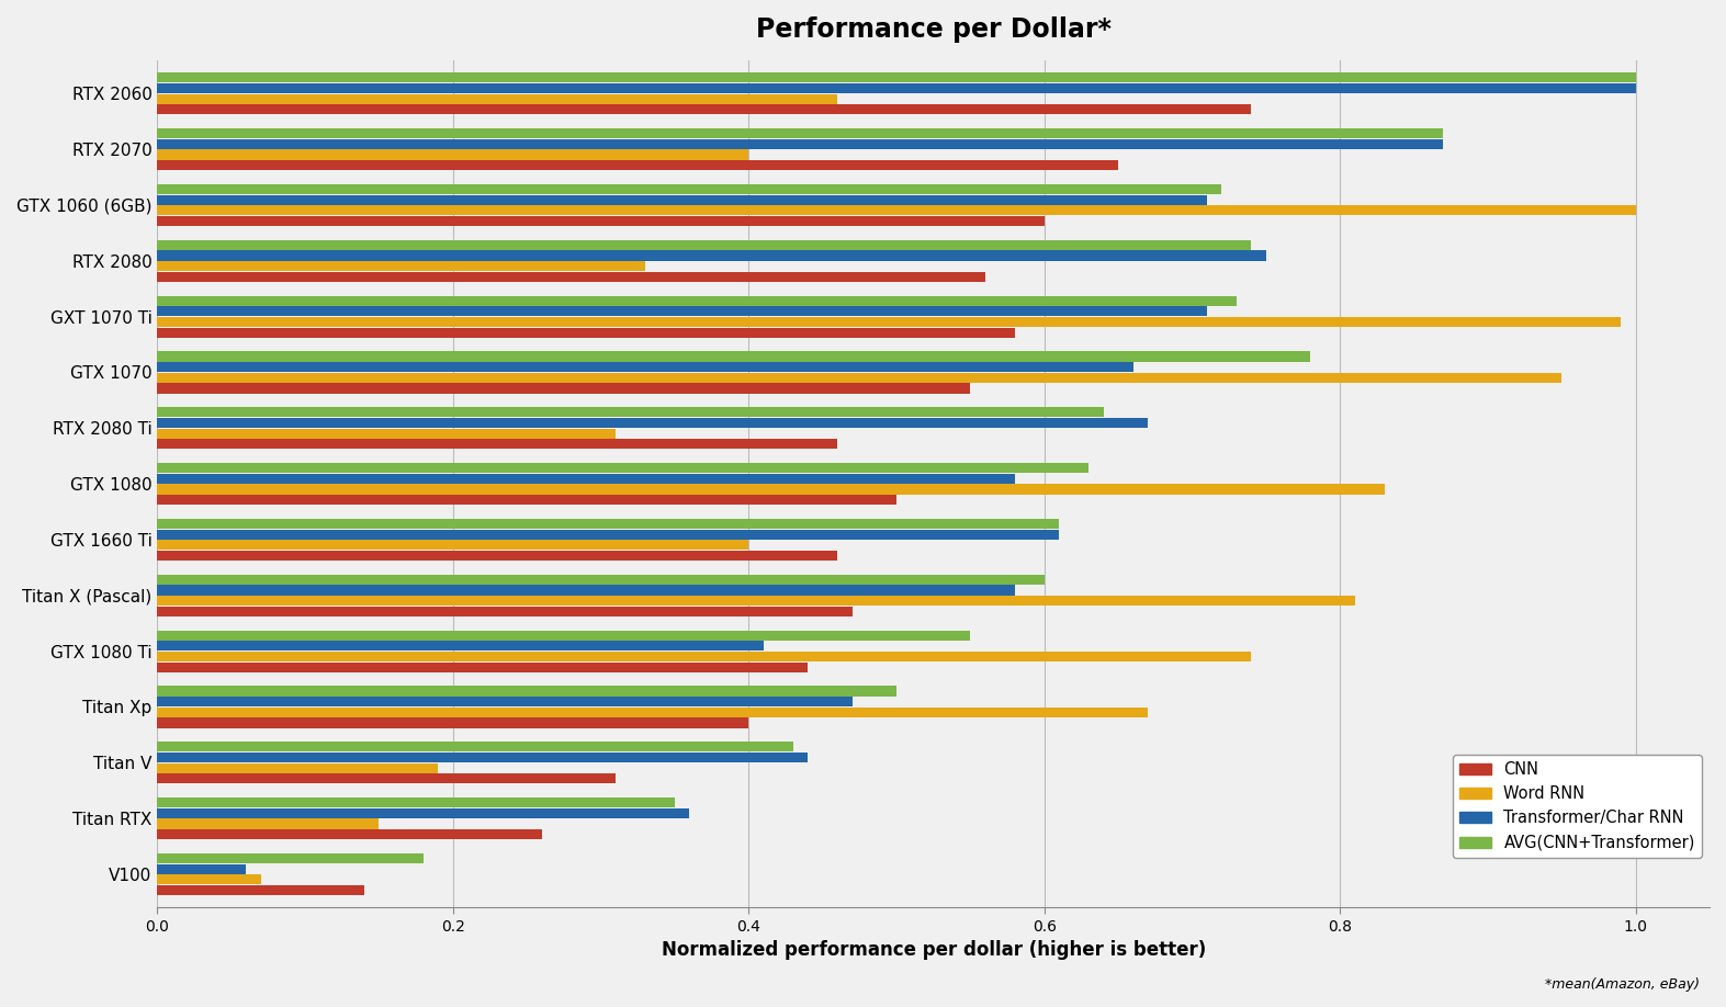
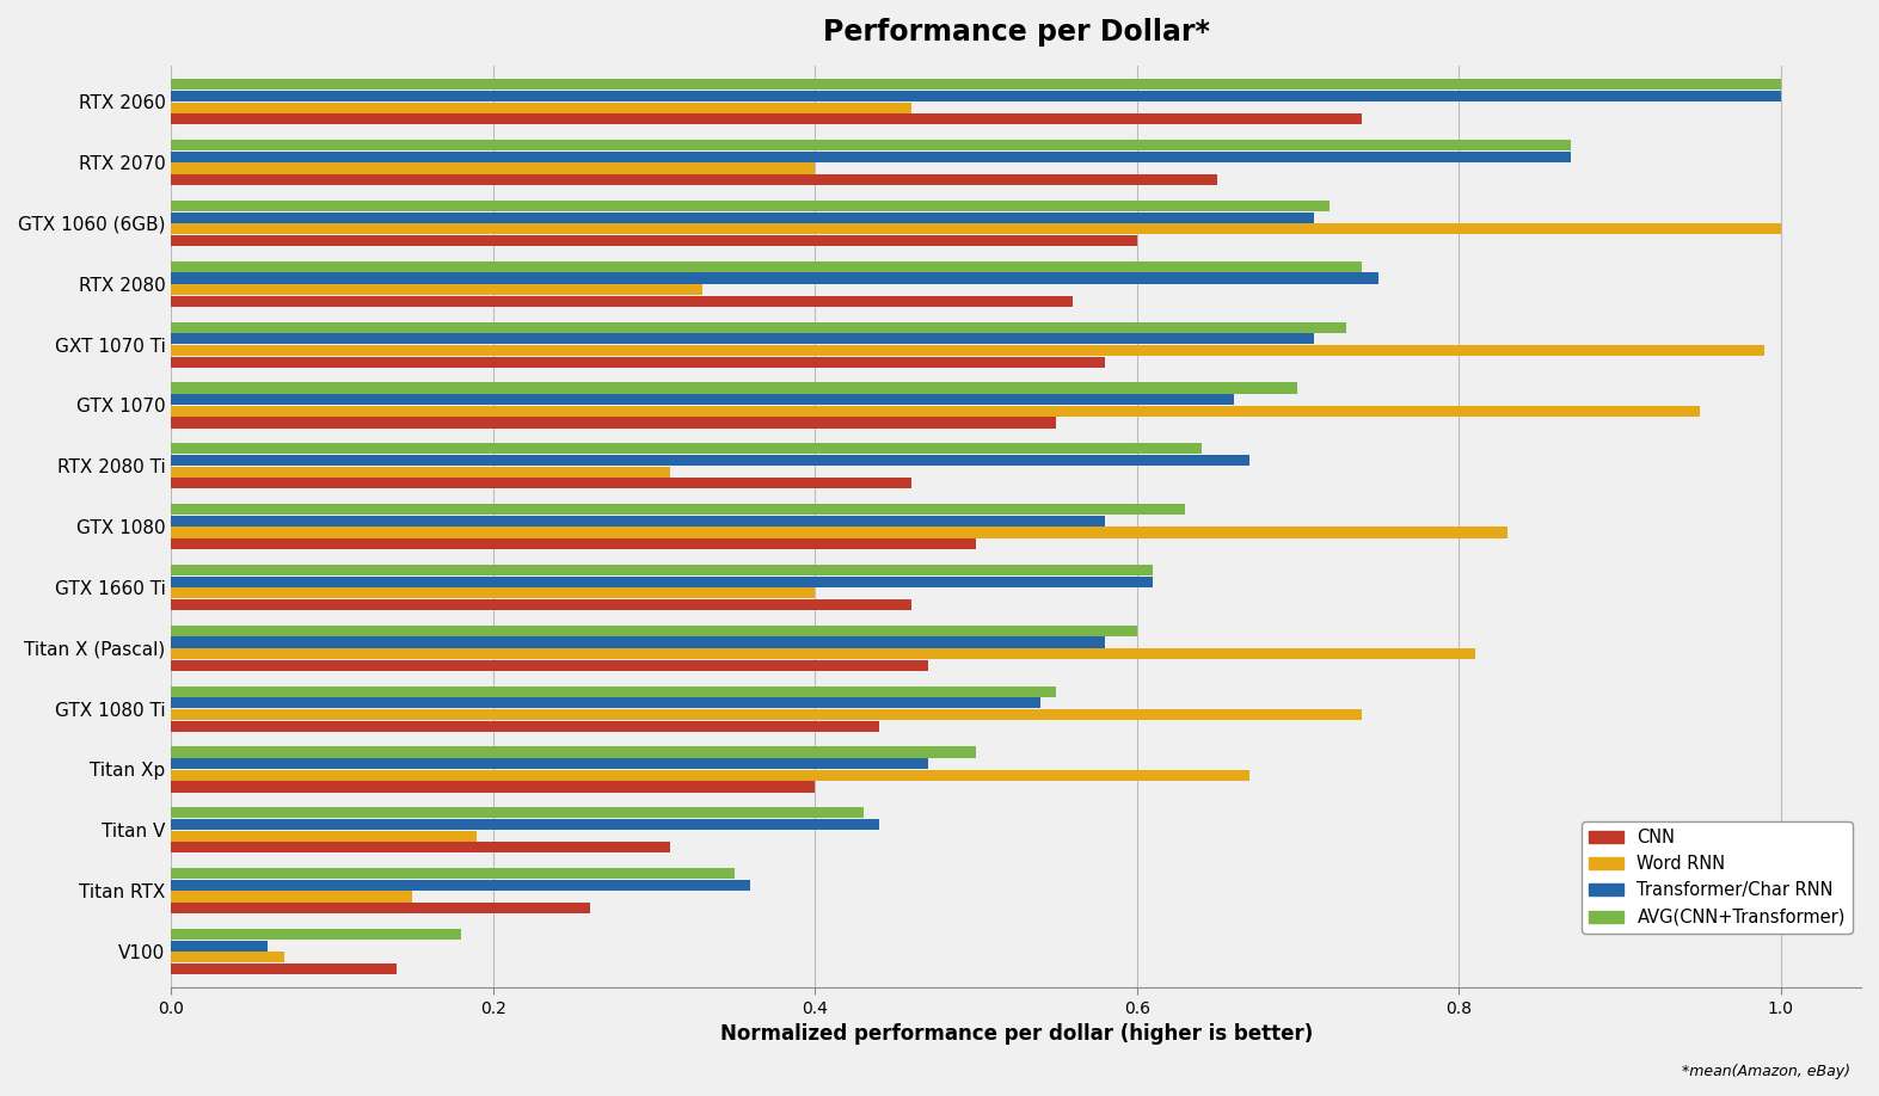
AVG(CNN+Transformer)/GTX 1070: 0.78 -> 0.70
Transformer/Char RNN/GTX 1080 Ti: 0.41 -> 0.54
